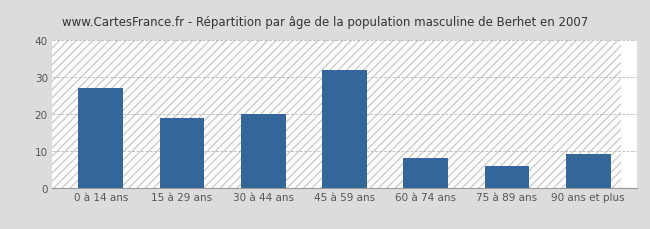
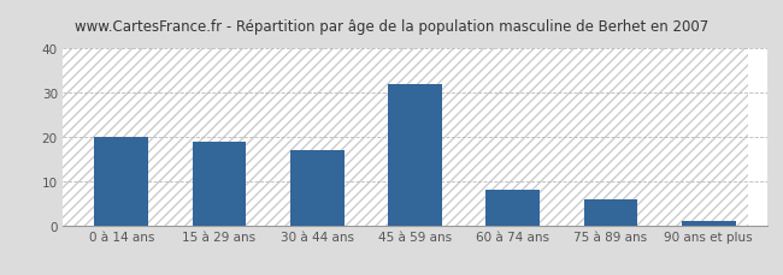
0 à 14 ans: 27 -> 20
30 à 44 ans: 20 -> 17
90 ans et plus: 9 -> 1
